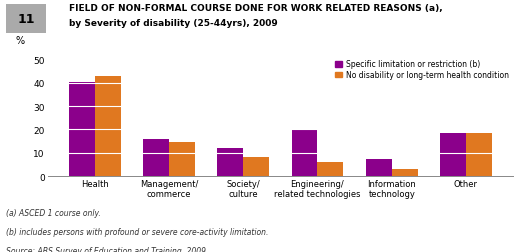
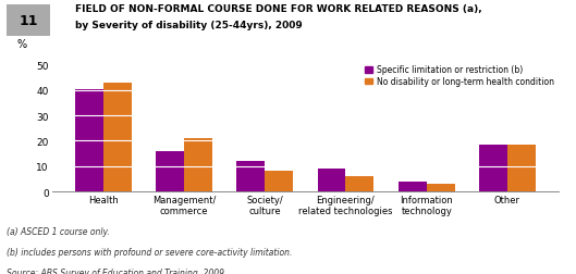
No disability or long-term health condition/Management/ commerce: 14.5 -> 21.0
Specific limitation or restriction (b)/Engineering/ related technologies: 20.0 -> 9.0
Specific limitation or restriction (b)/Information technology: 7.5 -> 4.0
